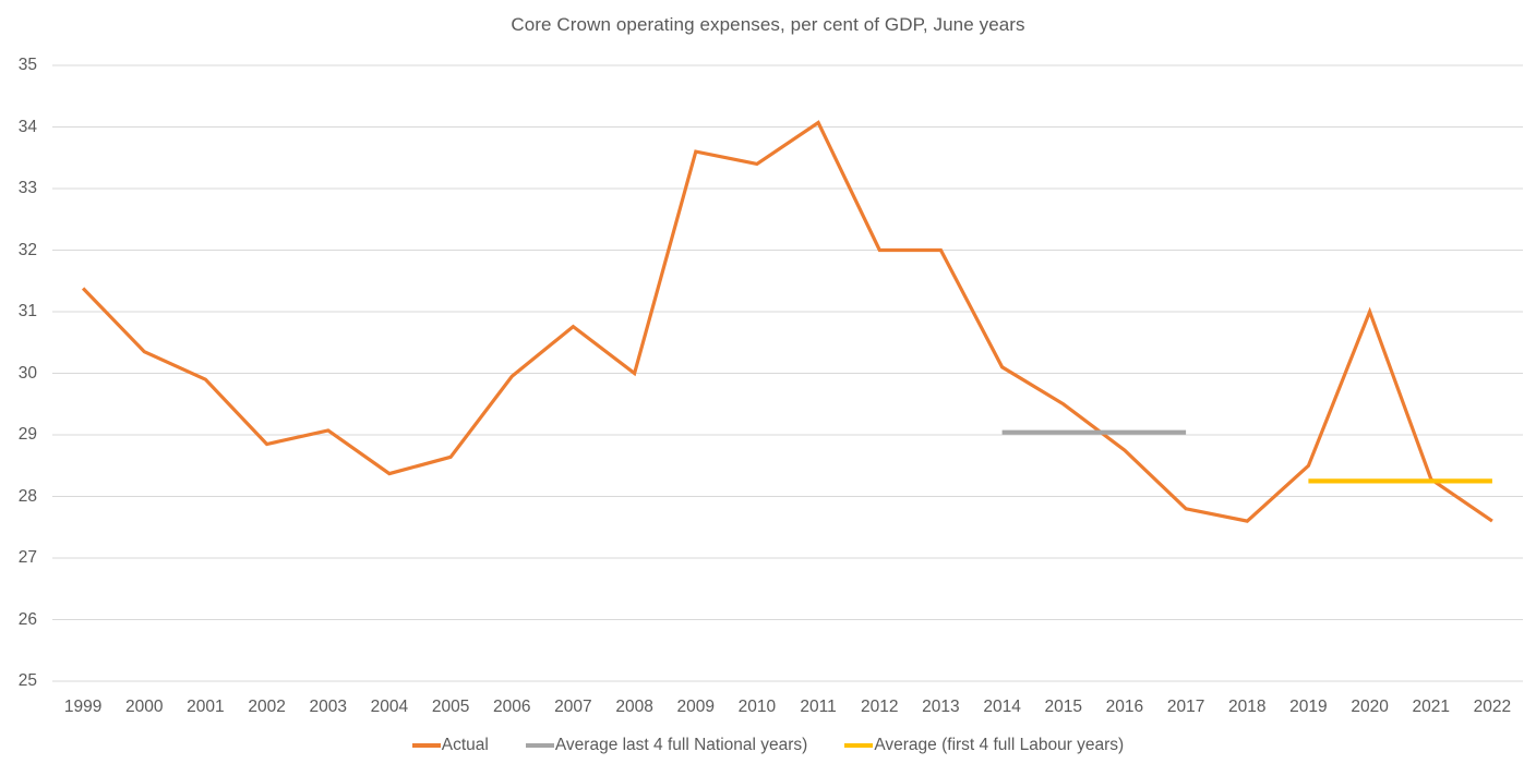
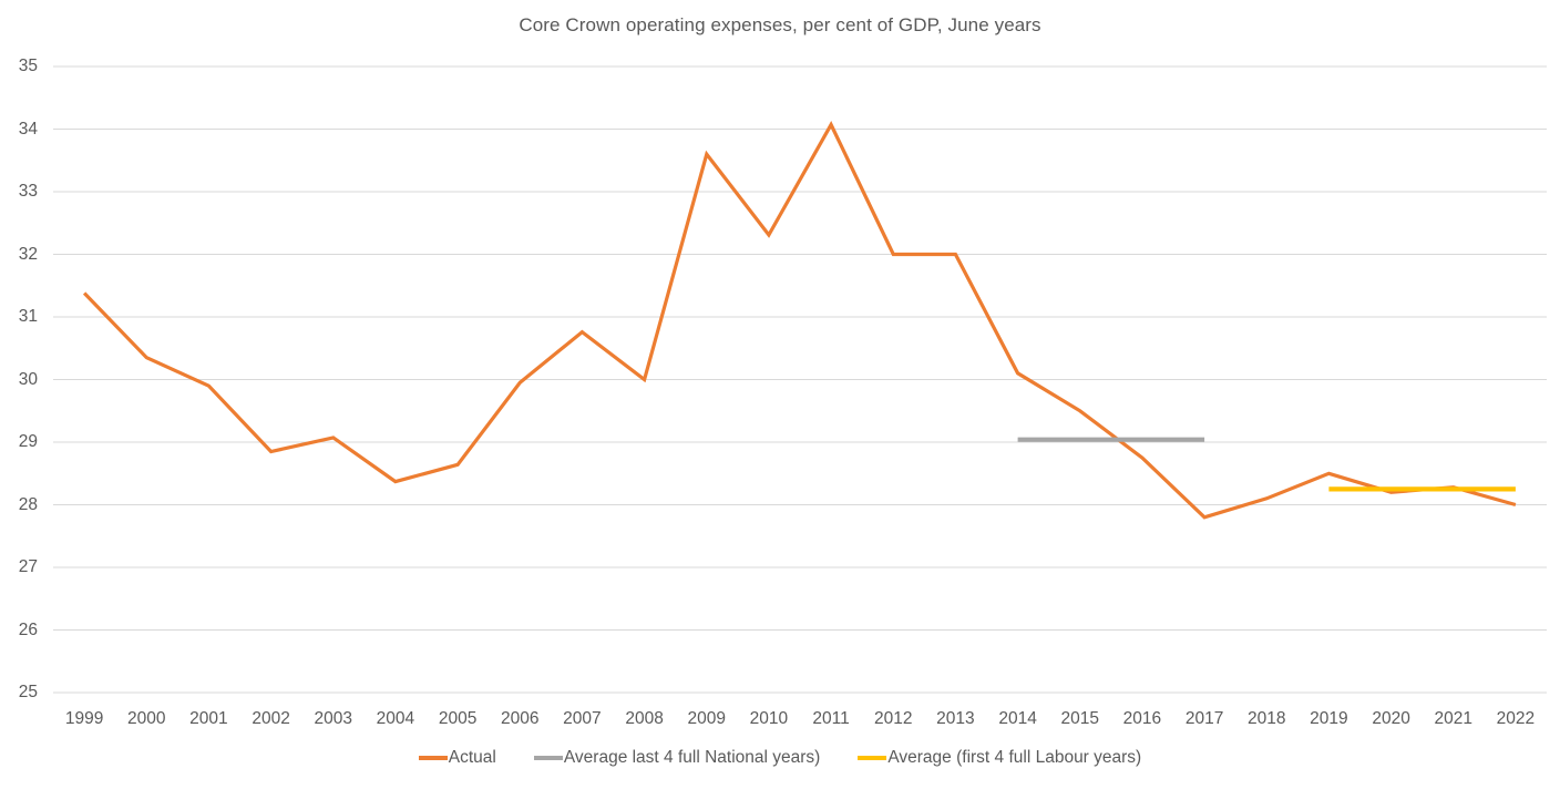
Actual/2010: 33.4 -> 32.3
Actual/2018: 27.6 -> 28.1
Actual/2020: 31.0 -> 28.2
Actual/2022: 27.6 -> 28.0
